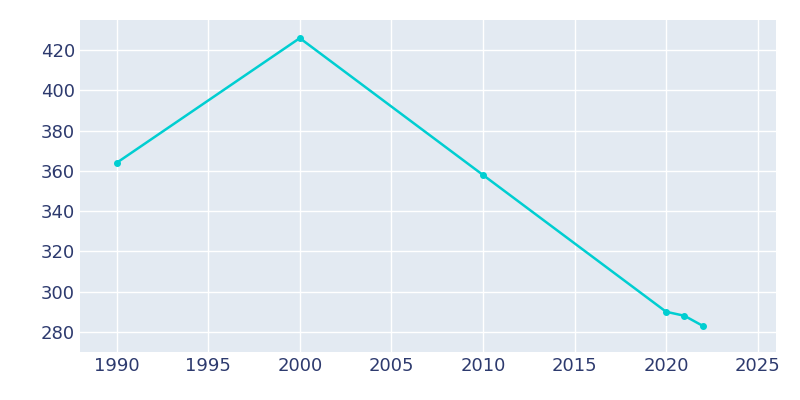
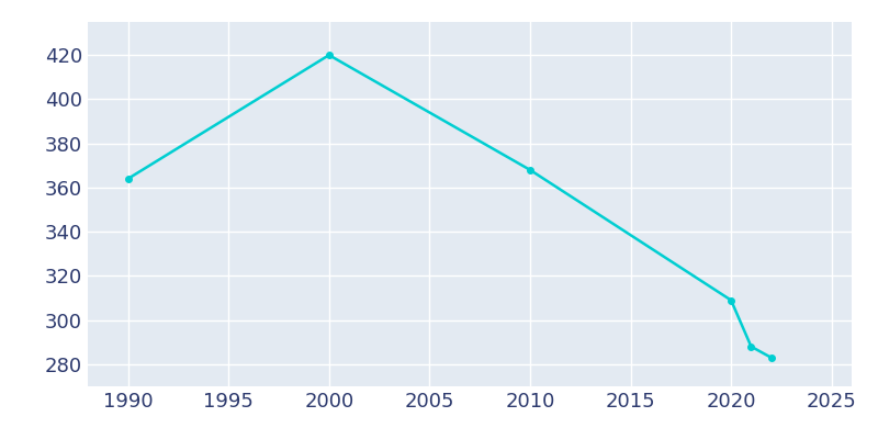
2000: 426 -> 420
2010: 358 -> 368
2020: 290 -> 309
